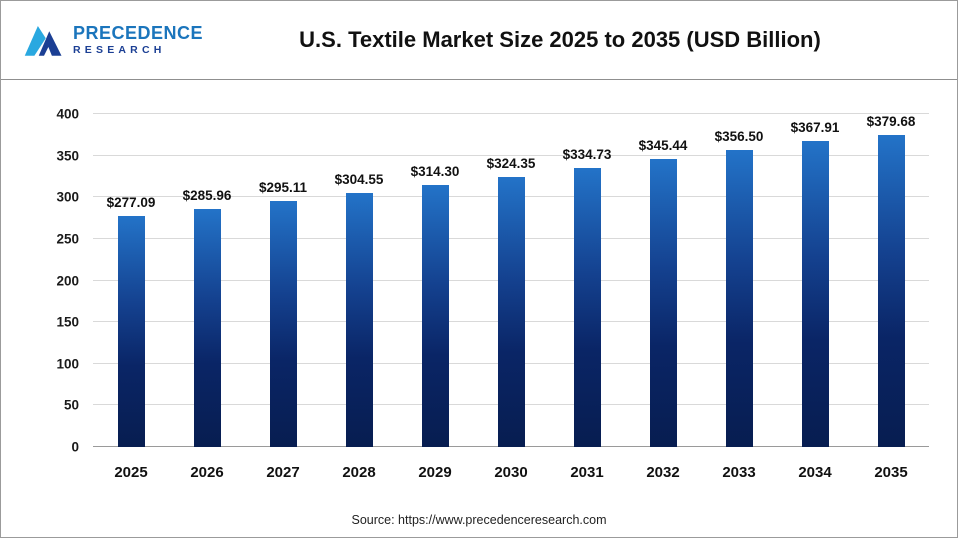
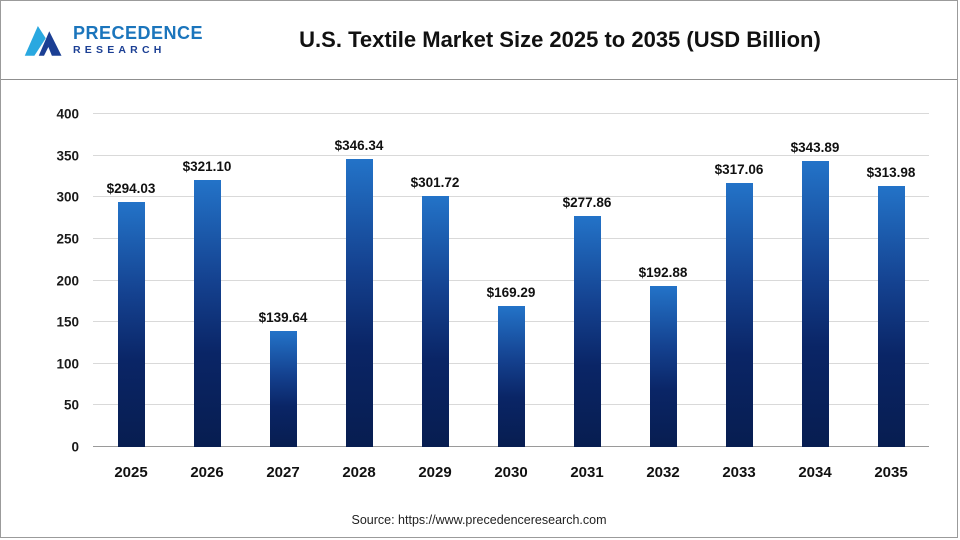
2025: $277.09 -> $294.03
2026: $285.96 -> $321.10
2027: $295.11 -> $139.64
2028: $304.55 -> $346.34
2029: $314.30 -> $301.72
2030: $324.35 -> $169.29
2031: $334.73 -> $277.86
2032: $345.44 -> $192.88
2033: $356.50 -> $317.06
2034: $367.91 -> $343.89
2035: $379.68 -> $313.98
